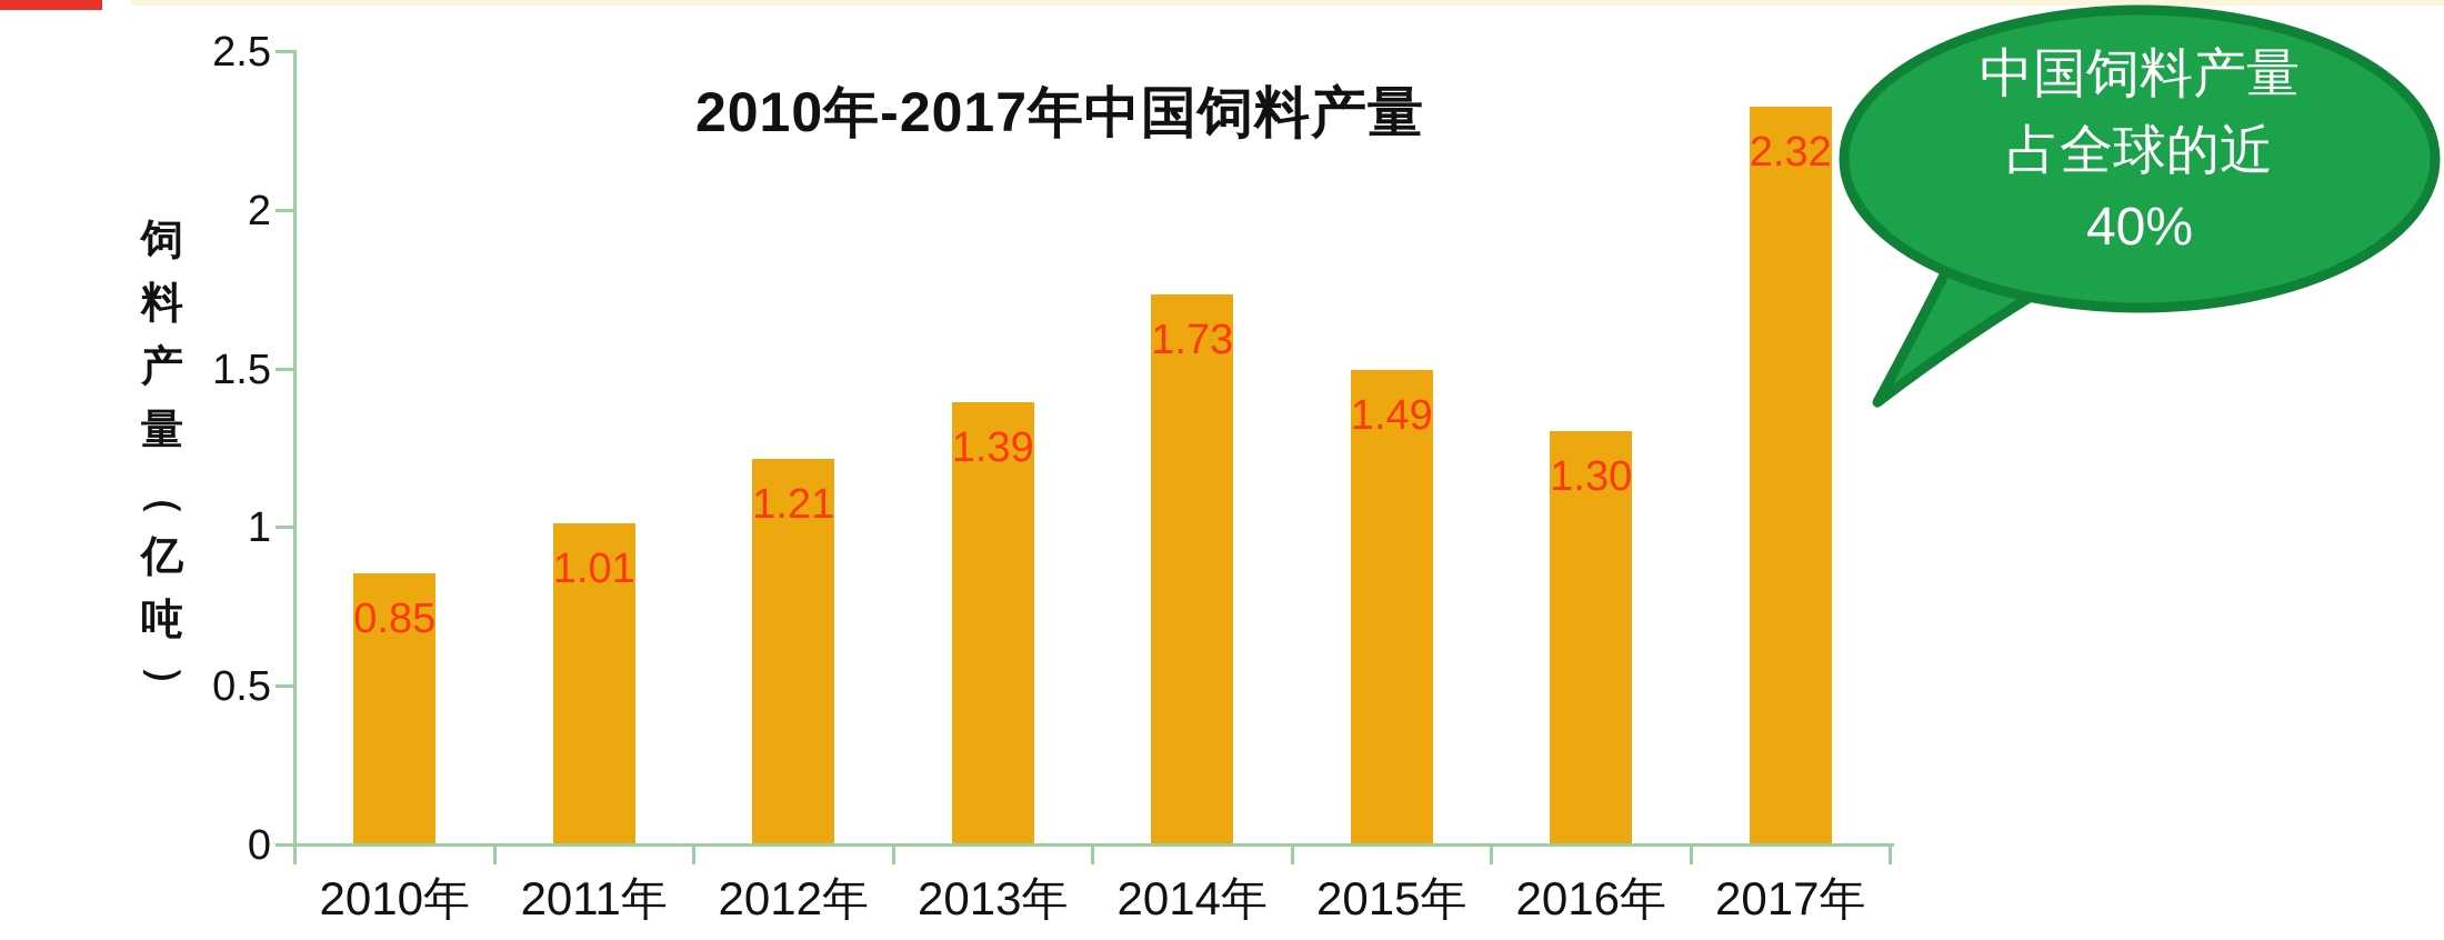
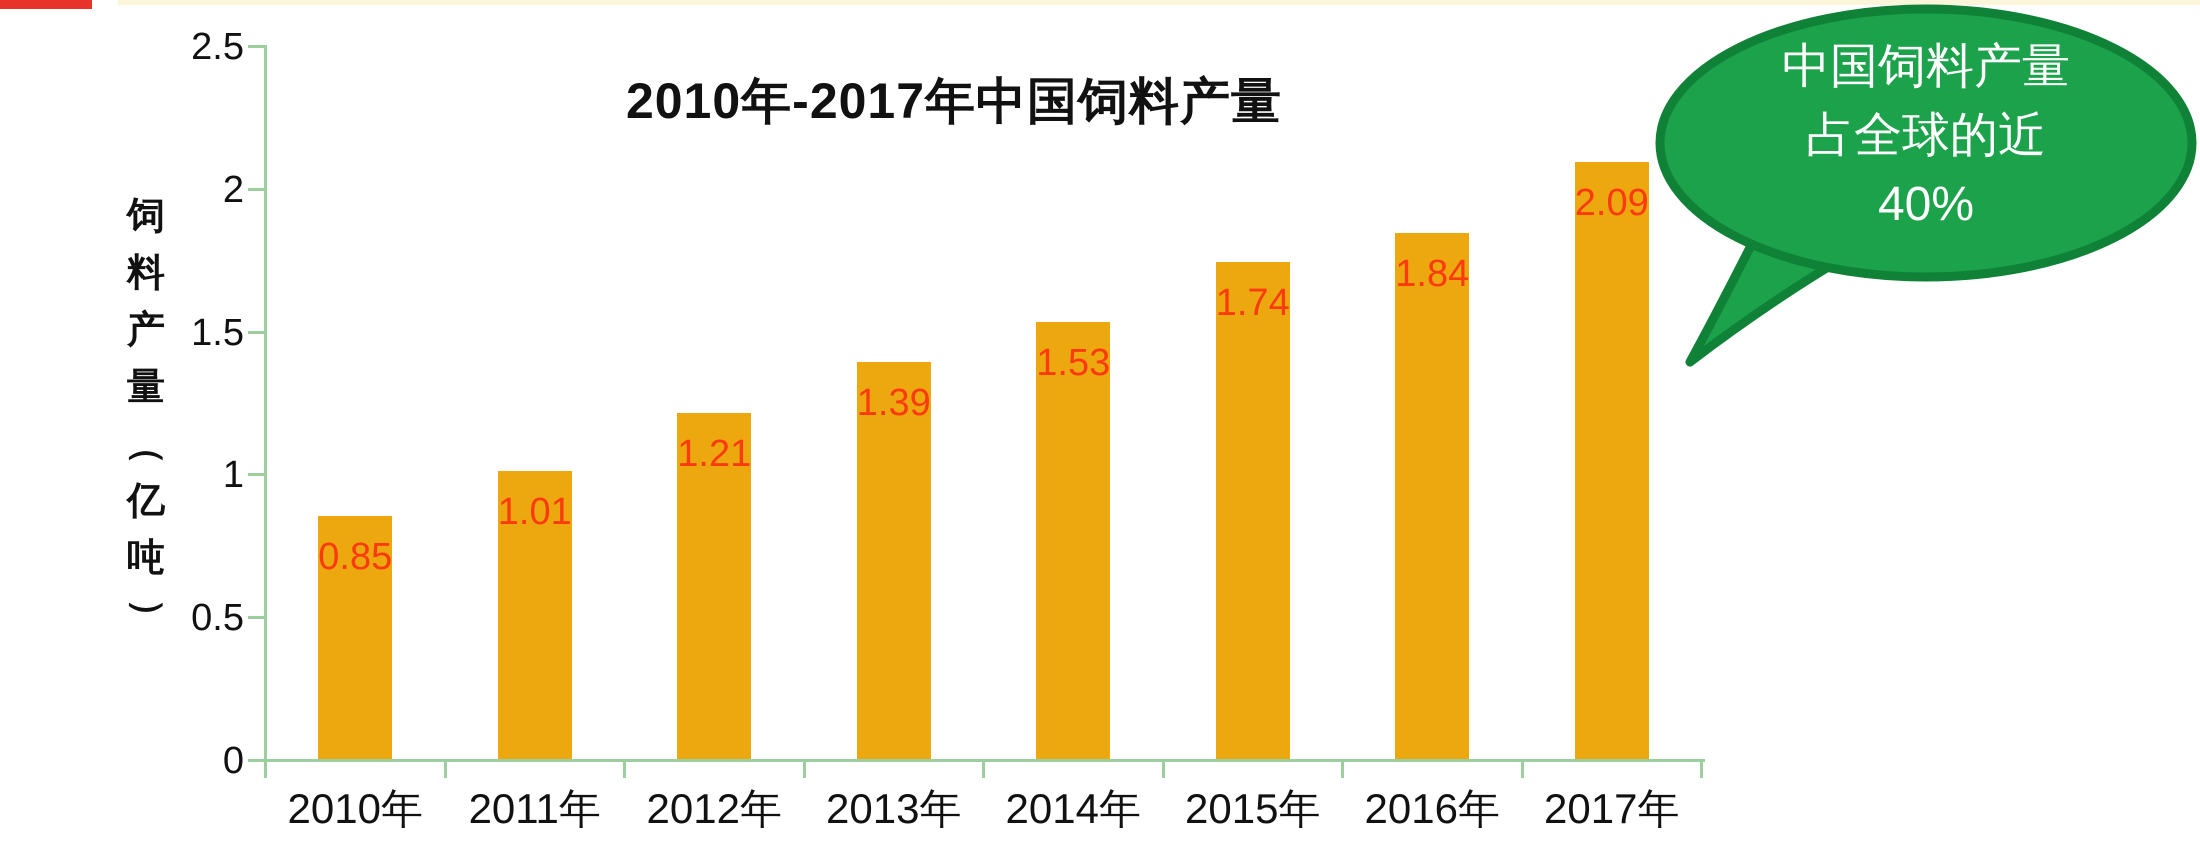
2014年: 1.73 -> 1.53
2015年: 1.49 -> 1.74
2016年: 1.30 -> 1.84
2017年: 2.32 -> 2.09
